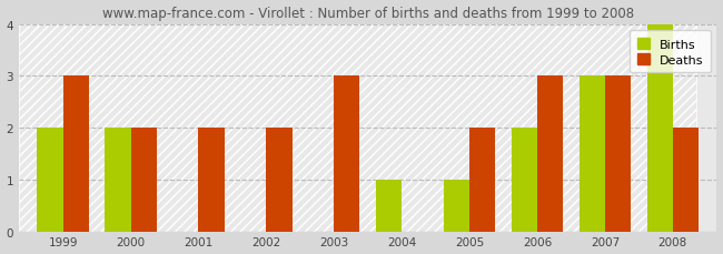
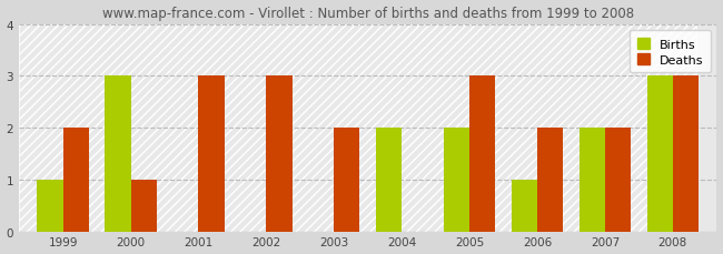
Births/1999: 2 -> 1
Deaths/1999: 3 -> 2
Births/2000: 2 -> 3
Deaths/2000: 2 -> 1
Deaths/2001: 2 -> 3
Deaths/2002: 2 -> 3
Deaths/2003: 3 -> 2
Births/2004: 1 -> 2
Births/2005: 1 -> 2
Deaths/2005: 2 -> 3
Births/2006: 2 -> 1
Deaths/2006: 3 -> 2
Births/2007: 3 -> 2
Deaths/2007: 3 -> 2
Births/2008: 4 -> 3
Deaths/2008: 2 -> 3
